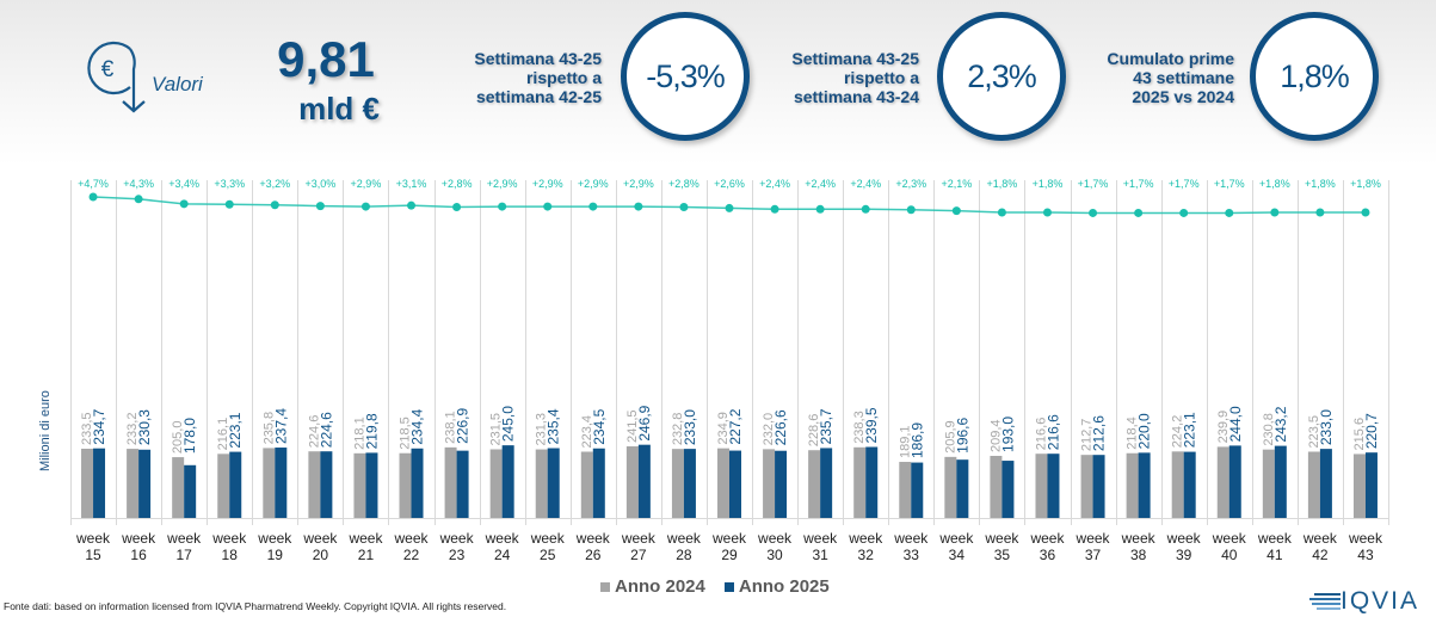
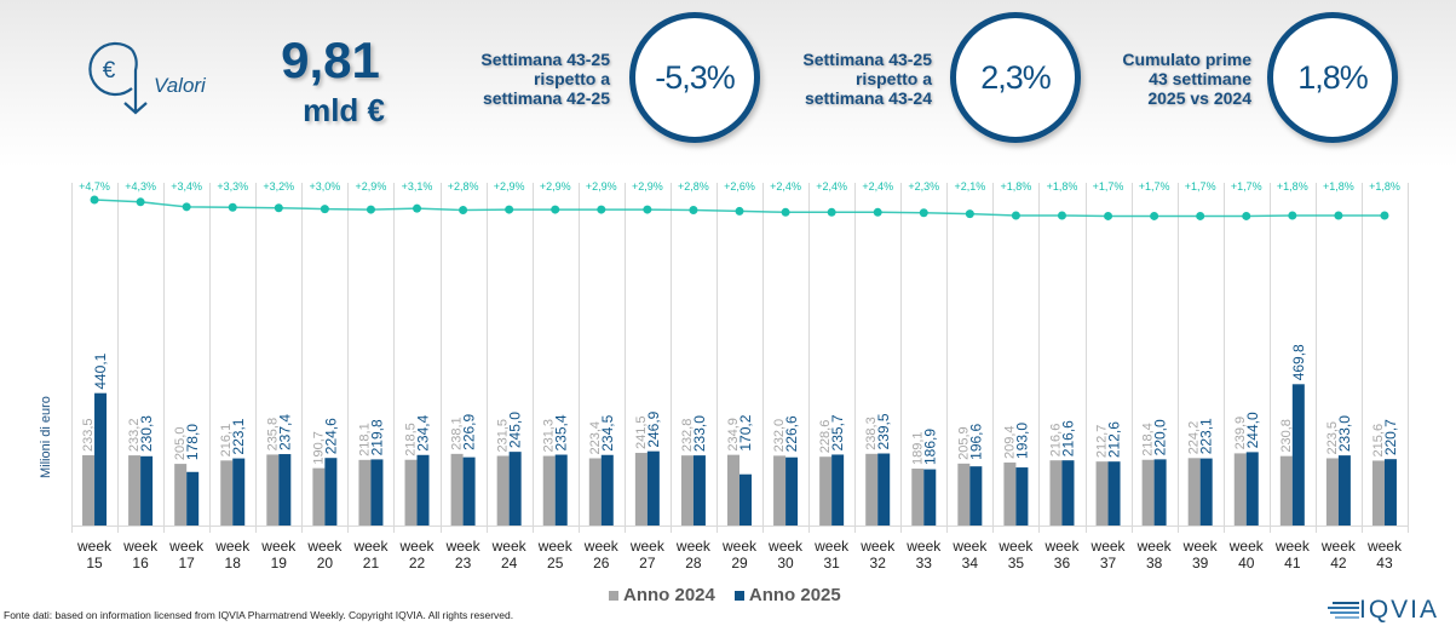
Anno 2025/week 15: 234,7 -> 440,1
Anno 2024/week 20: 224,6 -> 190,7
Anno 2025/week 29: 227,2 -> 170,2
Anno 2025/week 41: 243,2 -> 469,8
